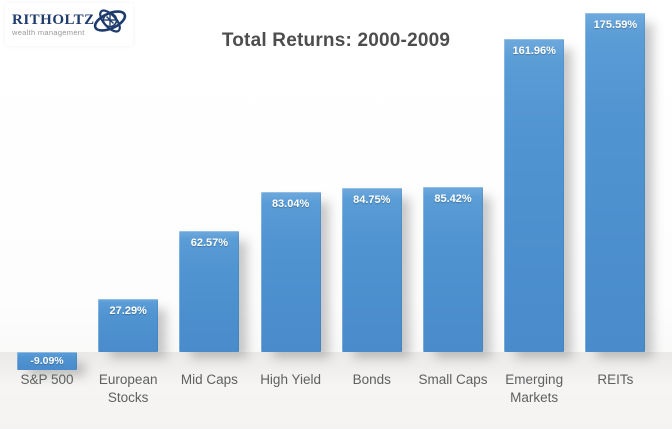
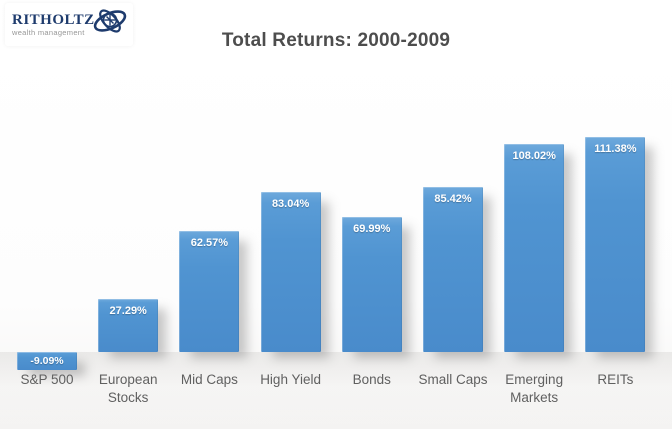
Bonds: 84.75% -> 69.99%
Emerging Markets: 161.96% -> 108.02%
REITs: 175.59% -> 111.38%
